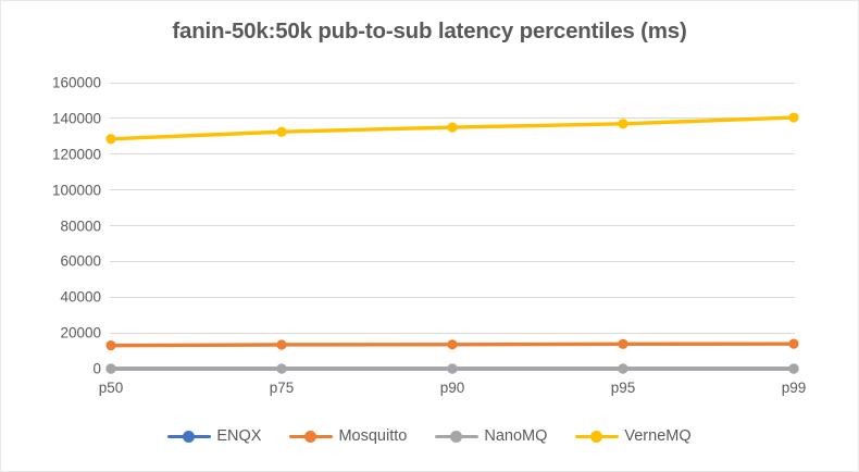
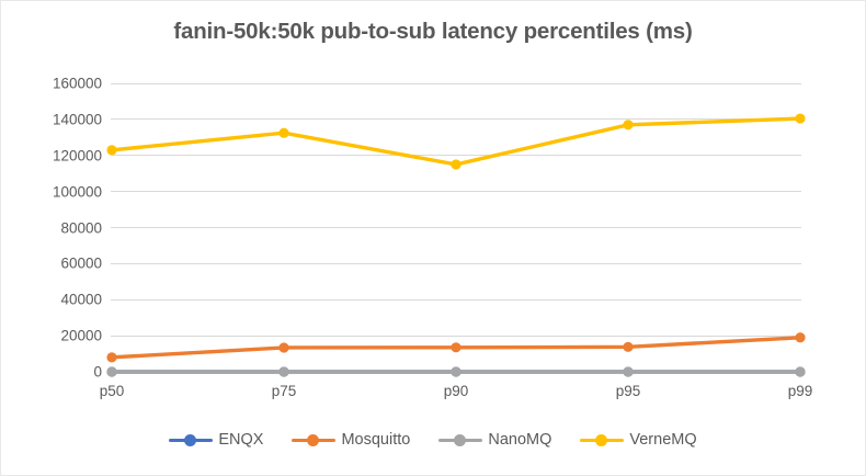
Mosquitto/p50: 13000 -> 8000
VerneMQ/p50: 128000 -> 123000
VerneMQ/p90: 135000 -> 115000
Mosquitto/p99: 14000 -> 19000
